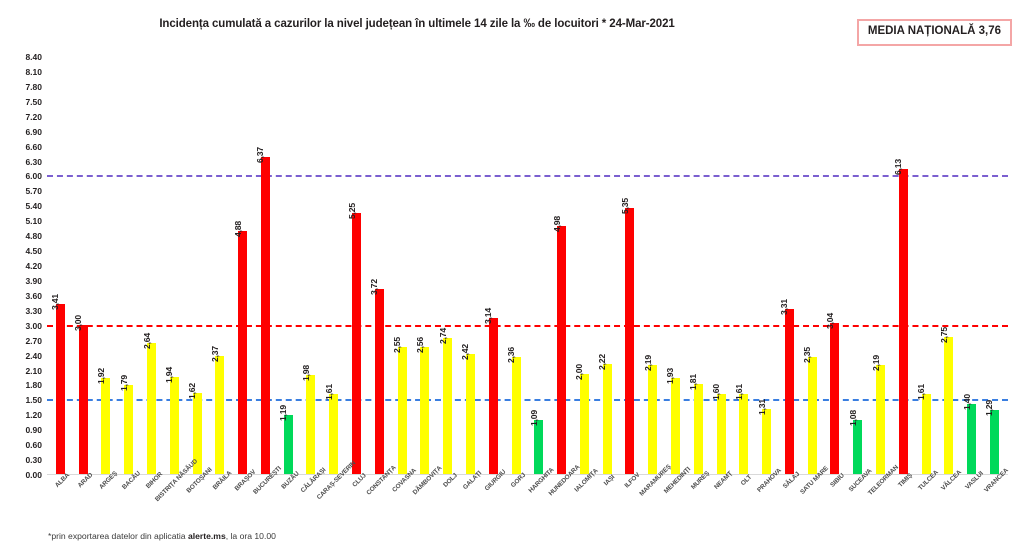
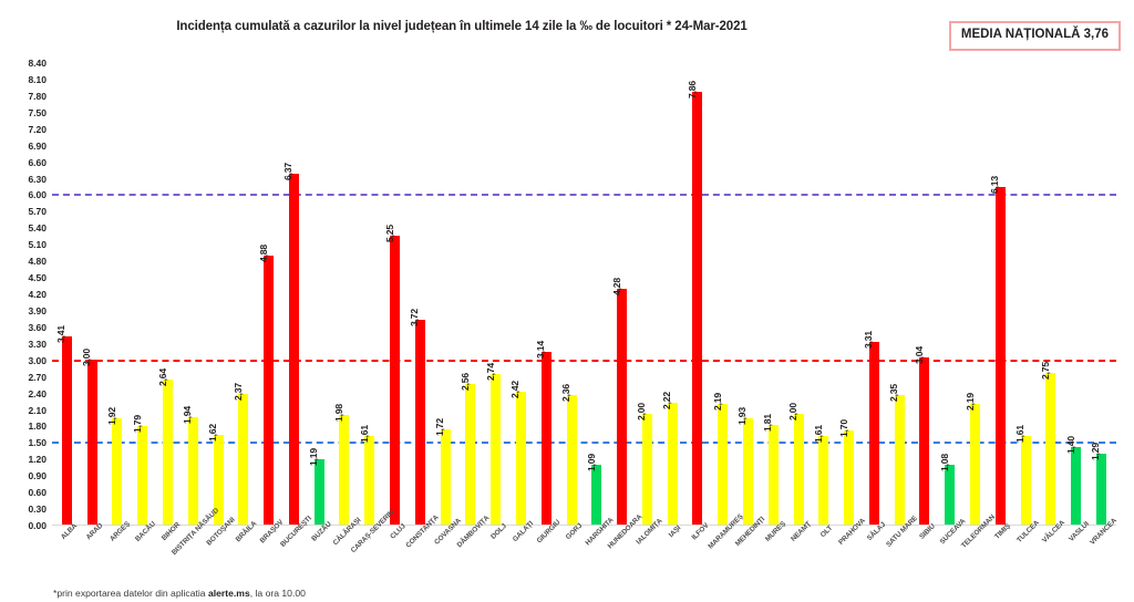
COVASNA: 2,55 -> 1,72
HUNEDOARA: 4,98 -> 4,28
ILFOV: 5,35 -> 7,86
NEAMȚ: 1,60 -> 2,00
PRAHOVA: 1,31 -> 1,70
